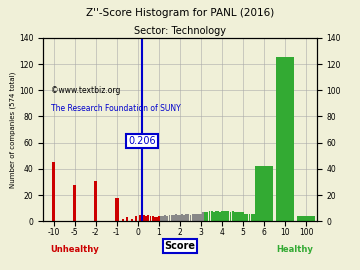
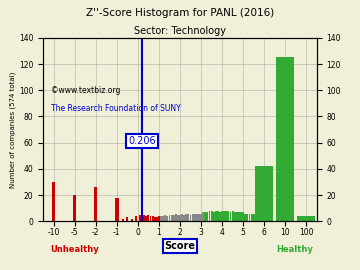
-10: 45 -> 30
-5: 28 -> 20
-2: 31 -> 26
